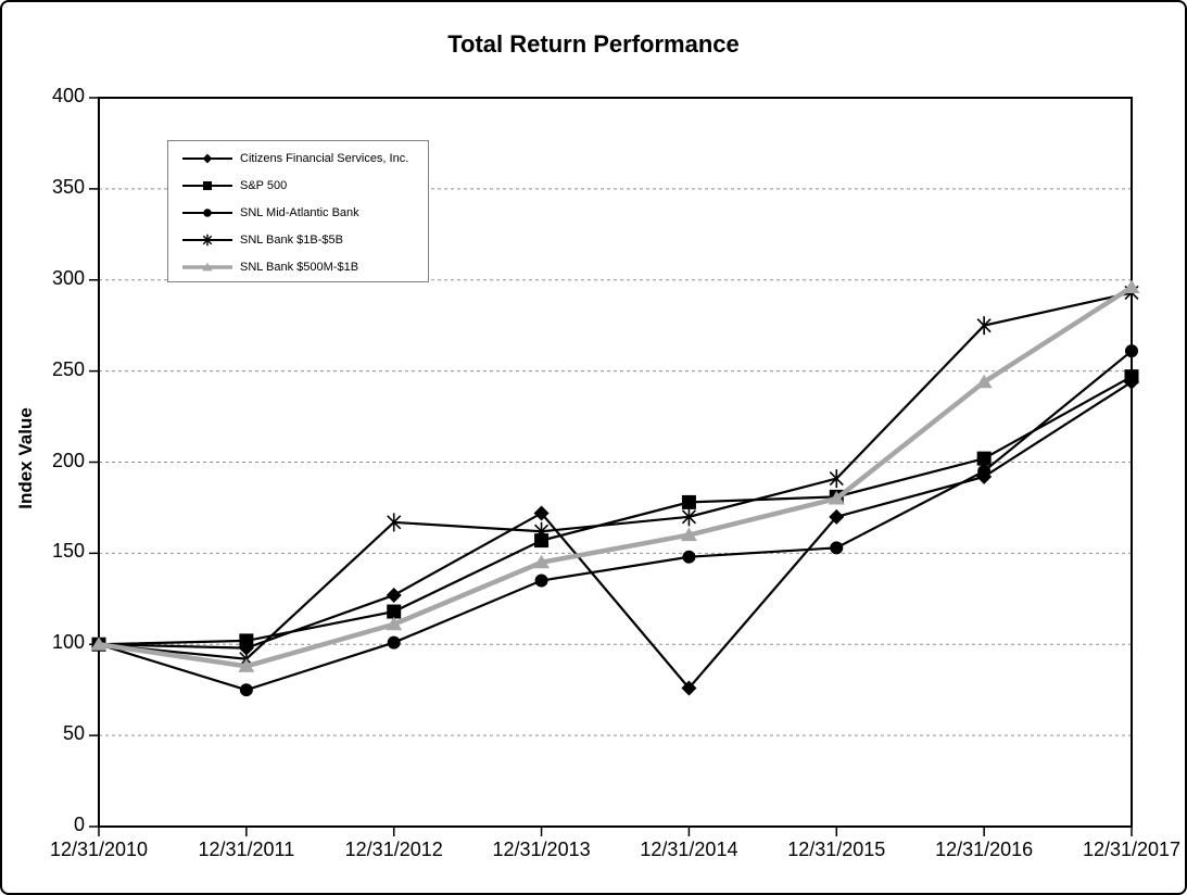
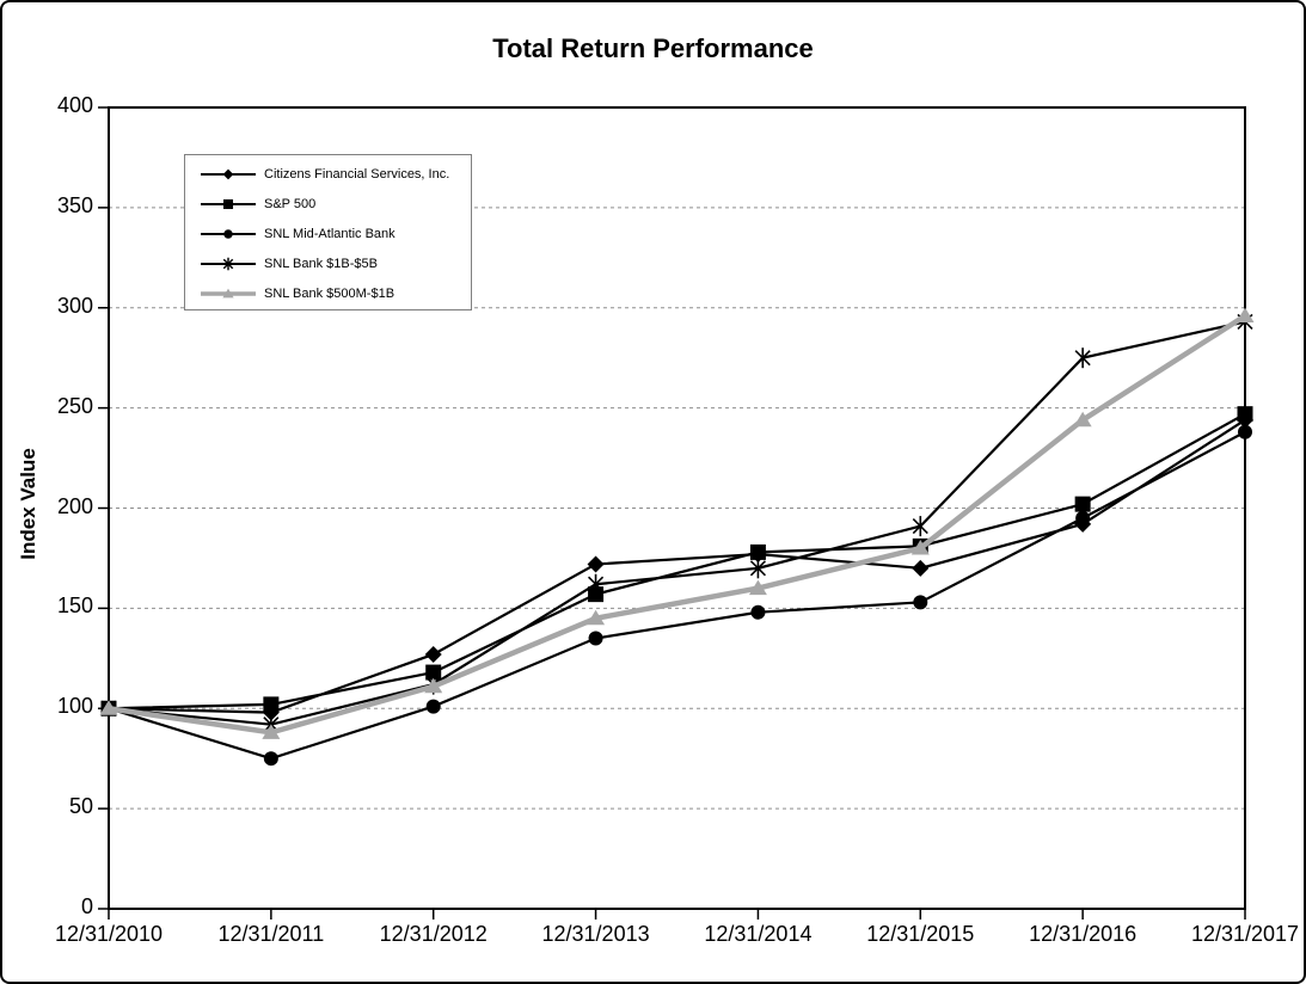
SNL Bank $1B-$5B/12/31/2012: 167 -> 112
Citizens Financial Services, Inc./12/31/2014: 76 -> 177
SNL Mid-Atlantic Bank/12/31/2017: 261 -> 238
